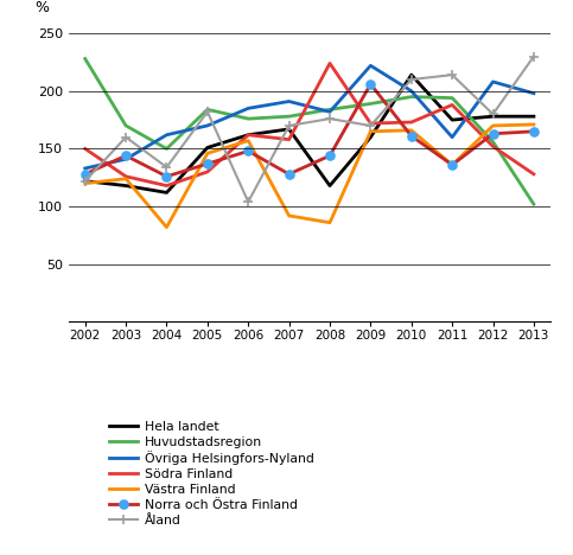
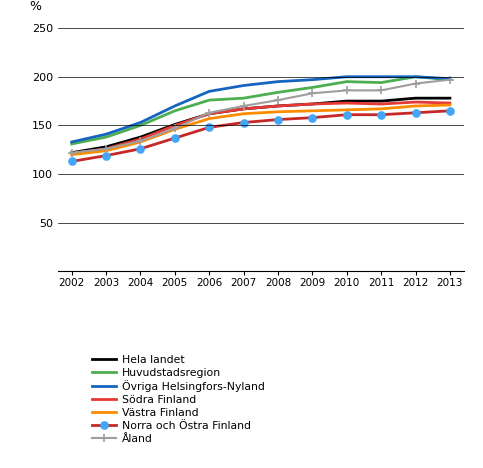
Huvudstadsregion/2002: 228 -> 131
Södra Finland/2002: 150 -> 121
Norra och Östra Finland/2002: 128 -> 113
Hela landet/2003: 118 -> 128
Huvudstadsregion/2003: 170 -> 138
Norra och Östra Finland/2003: 144 -> 119
Åland/2003: 160 -> 126
Hela landet/2004: 112 -> 138
Övriga Helsingfors-Nyland/2004: 162 -> 153
Södra Finland/2004: 118 -> 136
Västra Finland/2004: 82 -> 133
Huvudstadsregion/2005: 184 -> 165
Södra Finland/2005: 130 -> 150
Åland/2005: 182 -> 147
Åland/2006: 104 -> 163
Södra Finland/2007: 158 -> 167
Västra Finland/2007: 92 -> 162
Norra och Östra Finland/2007: 128 -> 153
Hela landet/2008: 118 -> 170
Övriga Helsingfors-Nyland/2008: 182 -> 195
Södra Finland/2008: 224 -> 170
Västra Finland/2008: 86 -> 164
Norra och Östra Finland/2008: 144 -> 156
Hela landet/2009: 160 -> 172
Övriga Helsingfors-Nyland/2009: 222 -> 197
Norra och Östra Finland/2009: 206 -> 158
Åland/2009: 170 -> 183
Hela landet/2010: 214 -> 175
Åland/2010: 210 -> 186
Övriga Helsingfors-Nyland/2011: 160 -> 200
Södra Finland/2011: 188 -> 172
Västra Finland/2011: 136 -> 167
Norra och Östra Finland/2011: 136 -> 161
Åland/2011: 214 -> 186
Huvudstadsregion/2012: 156 -> 200
Övriga Helsingfors-Nyland/2012: 208 -> 200
Södra Finland/2012: 152 -> 174
Åland/2012: 180 -> 193
Huvudstadsregion/2013: 102 -> 197
Södra Finland/2013: 128 -> 173
Åland/2013: 230 -> 197
